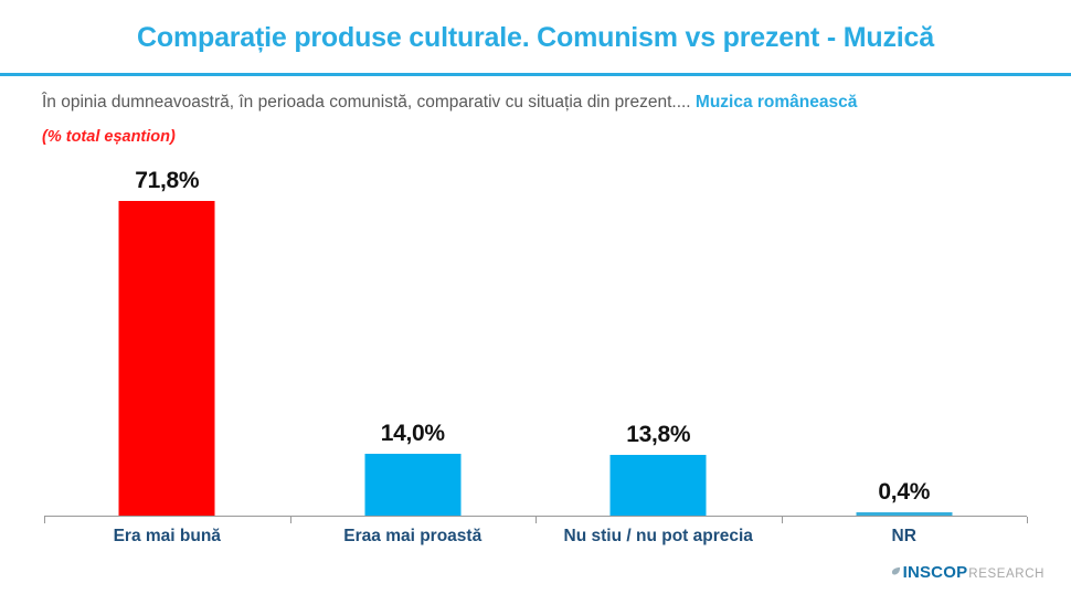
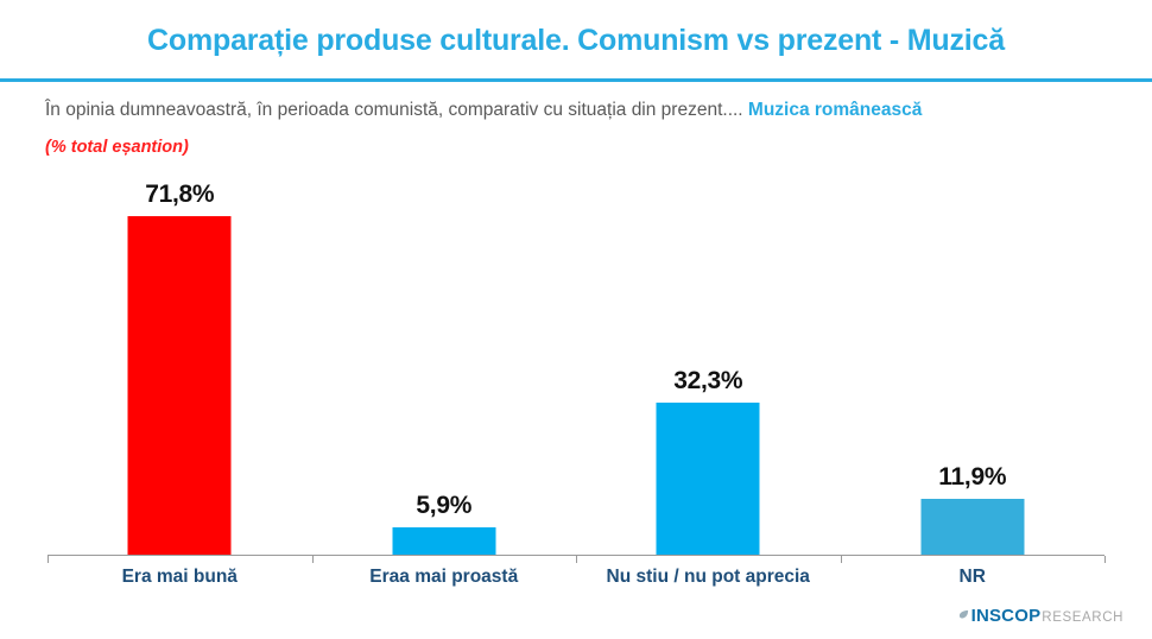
Eraa mai proastă: 14,0% -> 5,9%
Nu stiu / nu pot aprecia: 13,8% -> 32,3%
NR: 0,4% -> 11,9%
